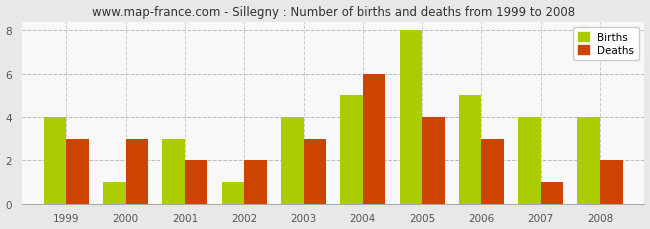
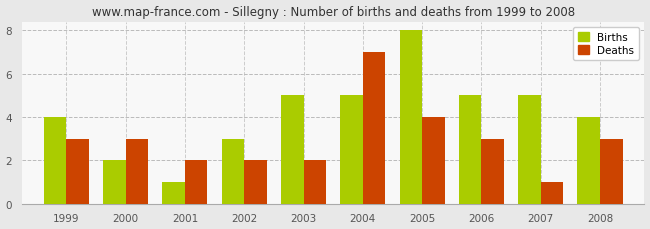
Births/2000: 1 -> 2
Births/2001: 3 -> 1
Births/2002: 1 -> 3
Births/2003: 4 -> 5
Deaths/2003: 3 -> 2
Deaths/2004: 6 -> 7
Births/2007: 4 -> 5
Deaths/2008: 2 -> 3
